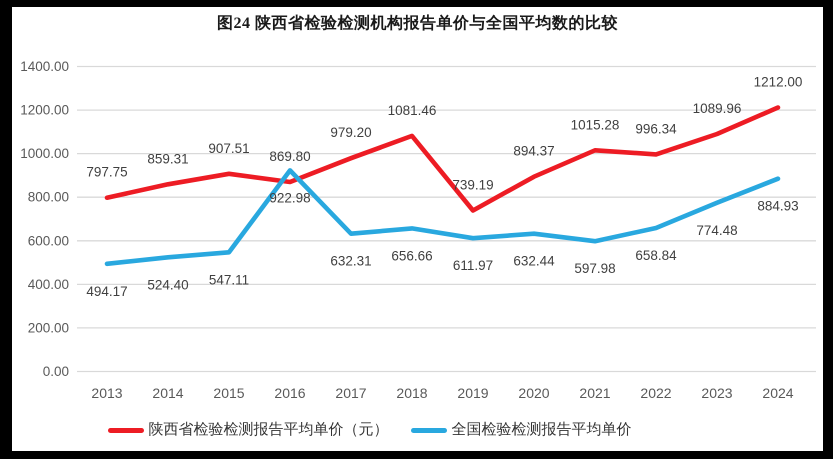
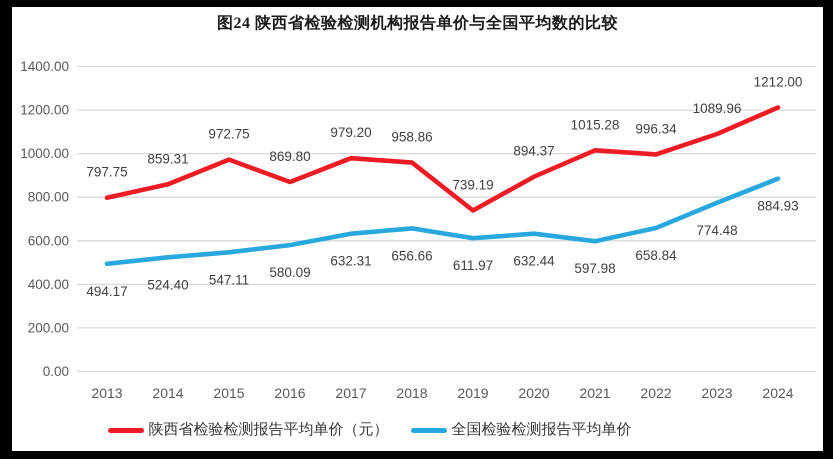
陕西省检验检测报告平均单价（元）/2015: 907.51 -> 972.75
全国检验检测报告平均单价/2016: 922.98 -> 580.09
陕西省检验检测报告平均单价（元）/2018: 1081.46 -> 958.86
